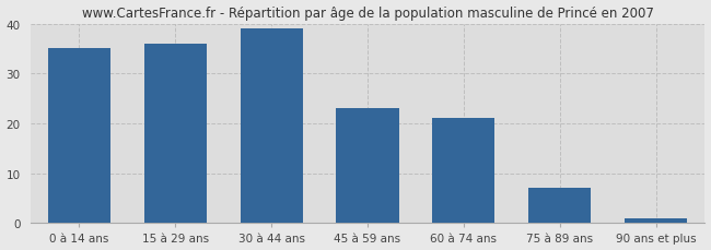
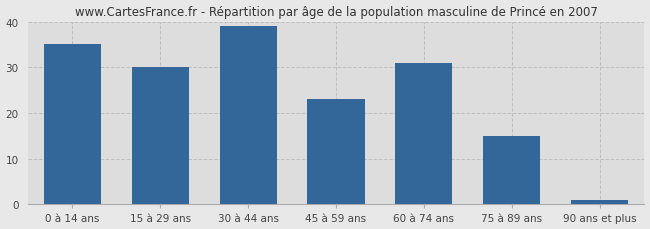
15 à 29 ans: 36 -> 30
60 à 74 ans: 21 -> 31
75 à 89 ans: 7 -> 15
